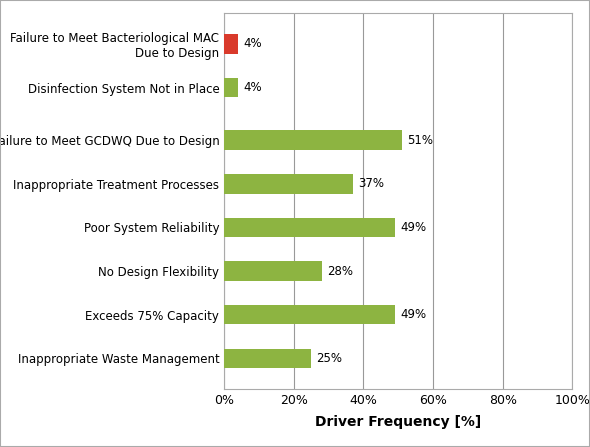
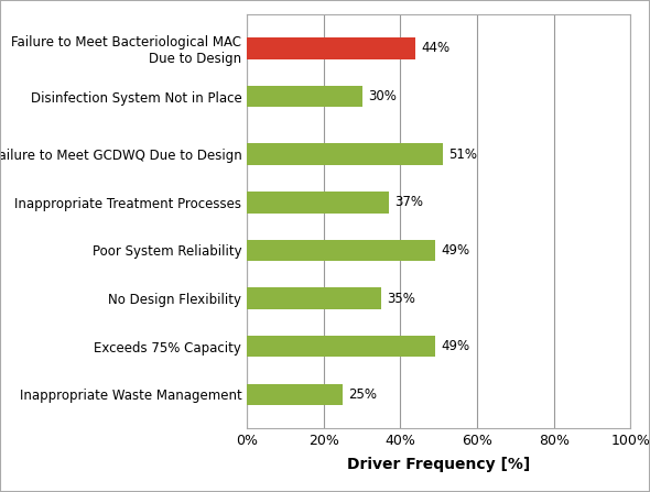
Failure to Meet Bacteriological MAC Due to Design: 4% -> 44%
Disinfection System Not in Place: 4% -> 30%
No Design Flexibility: 28% -> 35%
